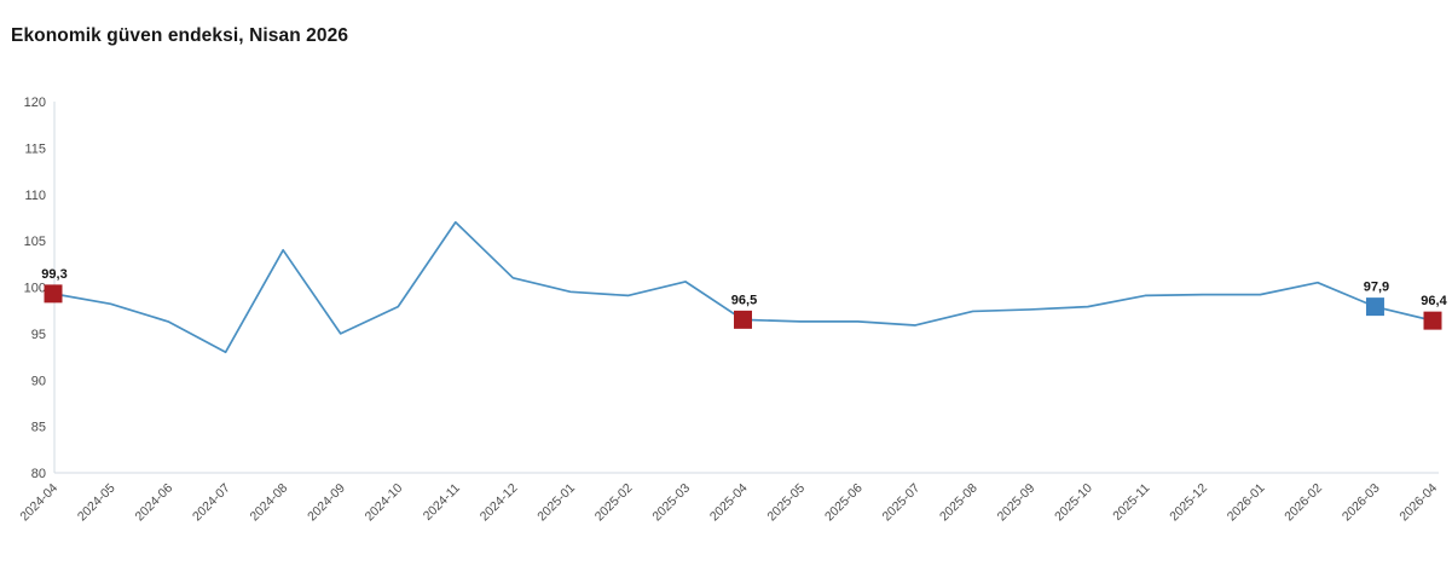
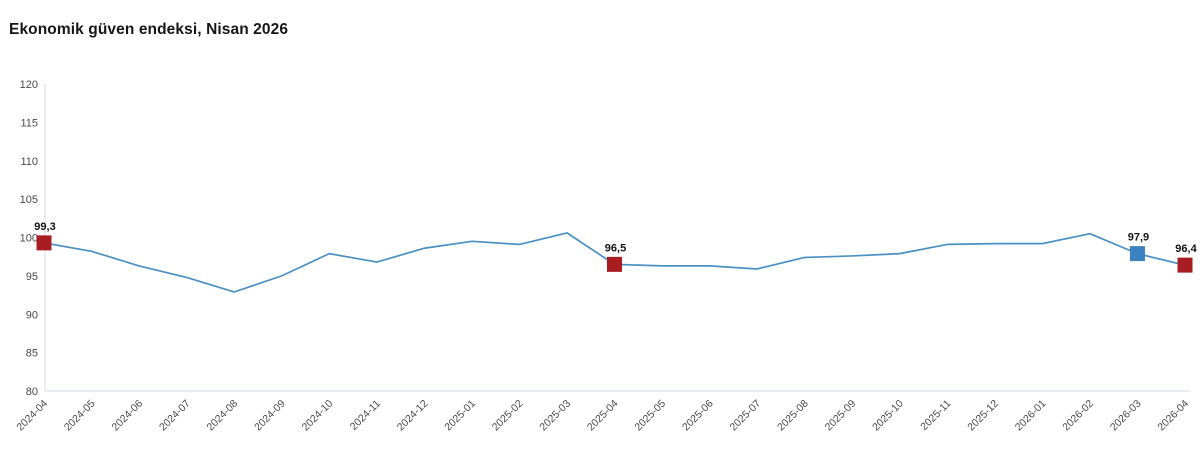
2024-07: 93 -> 95
2024-08: 104 -> 93
2024-11: 107 -> 97
2024-12: 101 -> 99
